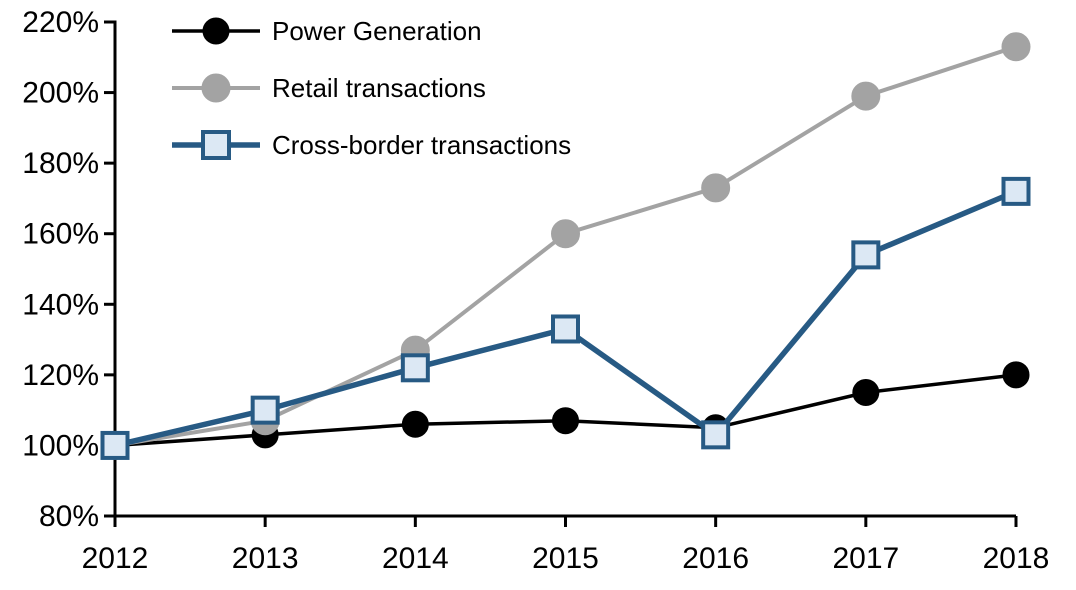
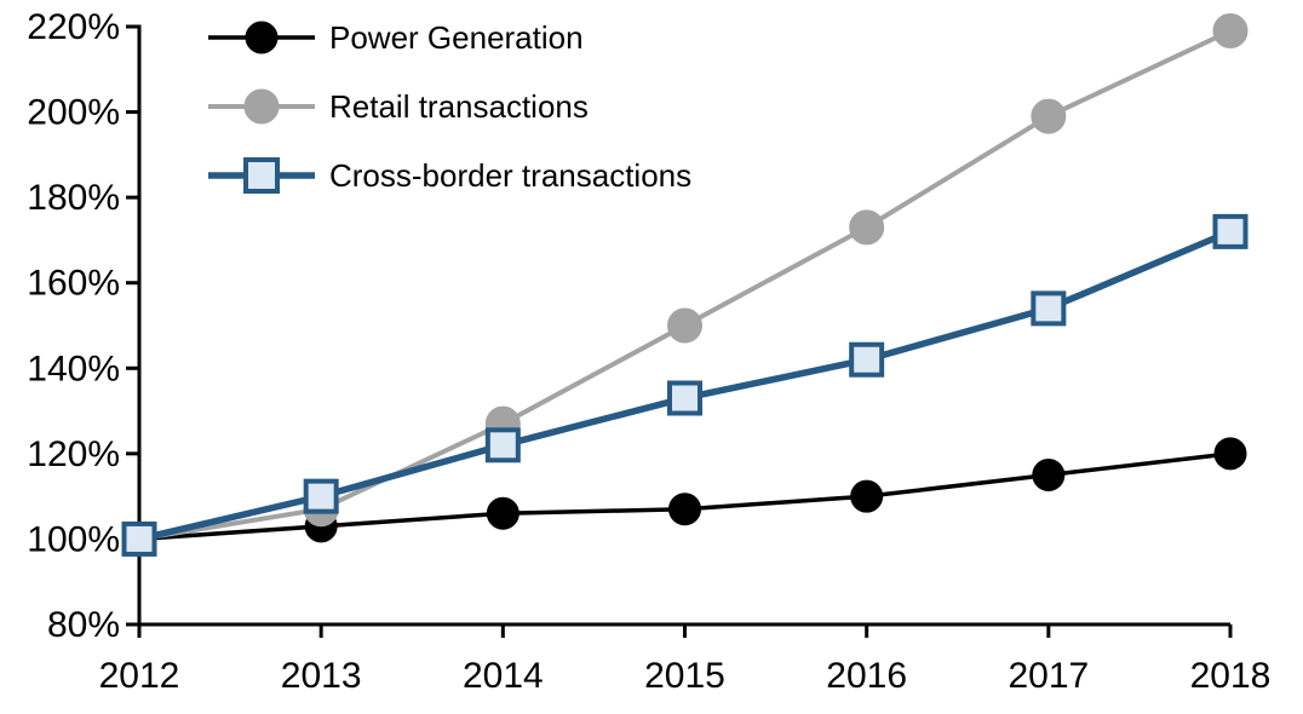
Retail transactions/2015: 160% -> 150%
Power Generation/2016: 105% -> 110%
Cross-border transactions/2016: 103% -> 142%
Retail transactions/2018: 213% -> 219%
